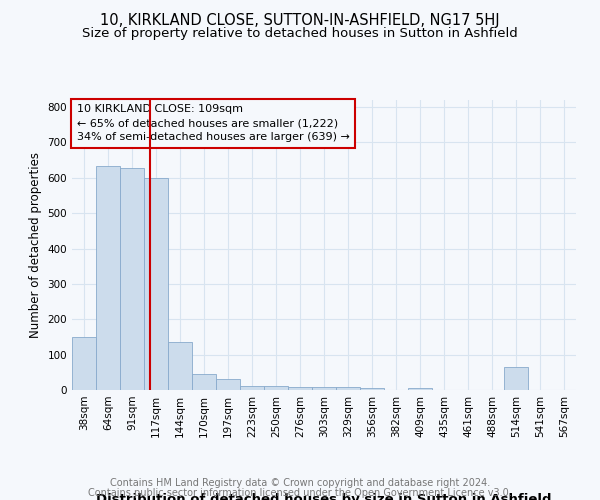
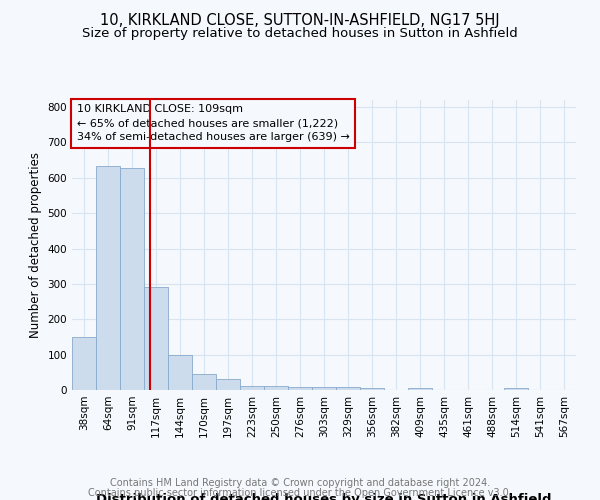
117sqm: 600 -> 290
144sqm: 135 -> 100
514sqm: 65 -> 7
